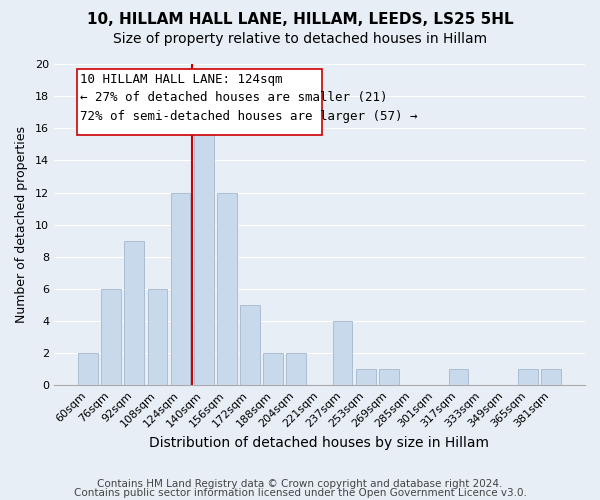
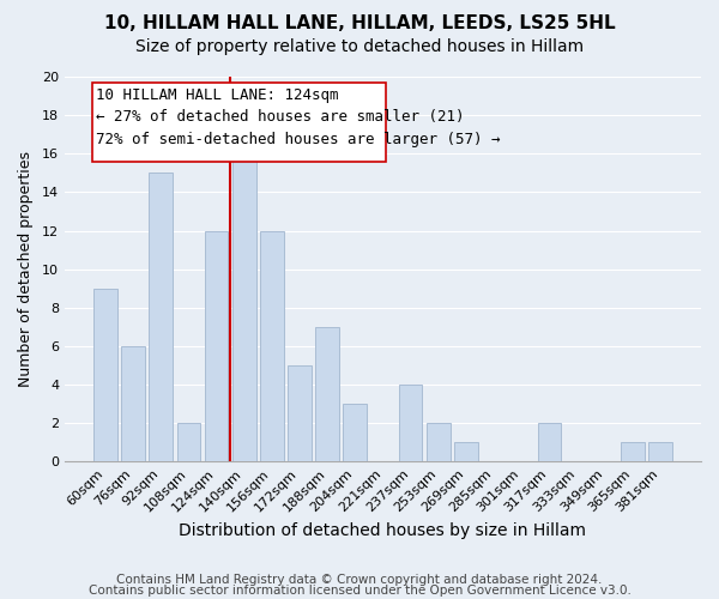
60sqm: 2 -> 9
92sqm: 9 -> 15
108sqm: 6 -> 2
188sqm: 2 -> 7
204sqm: 2 -> 3
253sqm: 1 -> 2
317sqm: 1 -> 2
